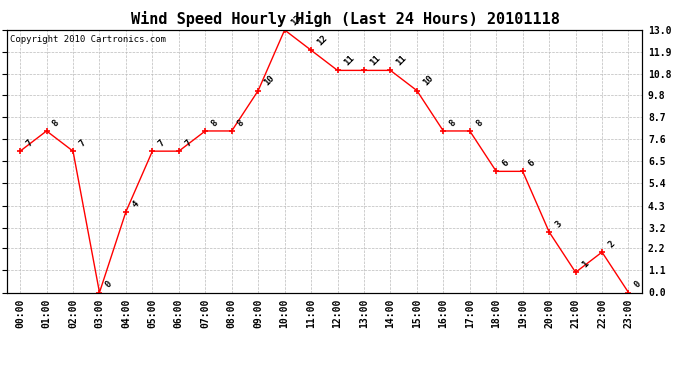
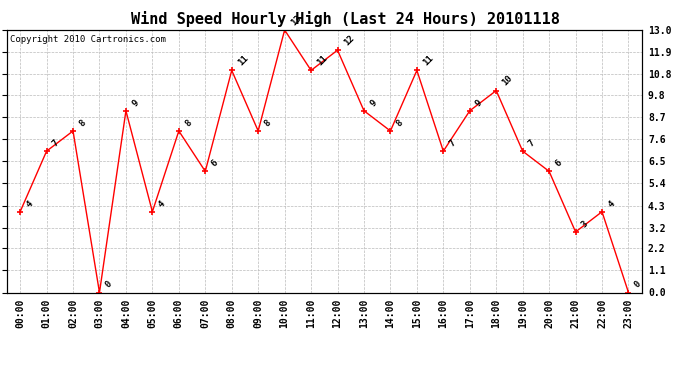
00:00: 7 -> 4
01:00: 8 -> 7
02:00: 7 -> 8
04:00: 4 -> 9
05:00: 7 -> 4
06:00: 7 -> 8
07:00: 8 -> 6
08:00: 8 -> 11
09:00: 10 -> 8
11:00: 12 -> 11
12:00: 11 -> 12
13:00: 11 -> 9
14:00: 11 -> 8
15:00: 10 -> 11
16:00: 8 -> 7
17:00: 8 -> 9
18:00: 6 -> 10
19:00: 6 -> 7
20:00: 3 -> 6
21:00: 1 -> 3
22:00: 2 -> 4
